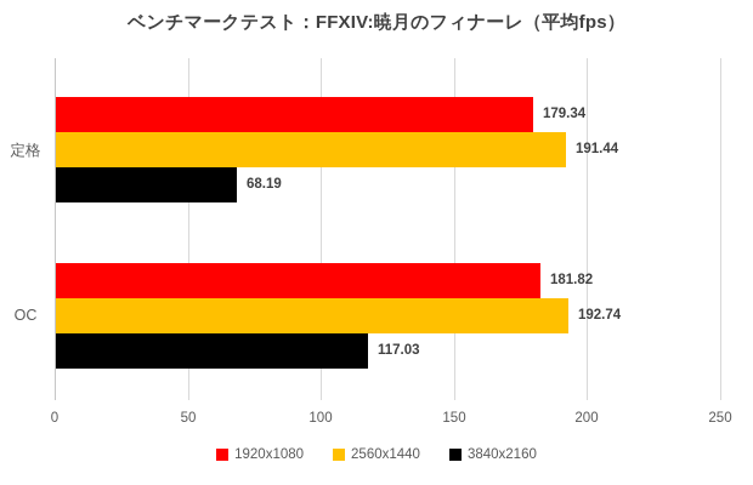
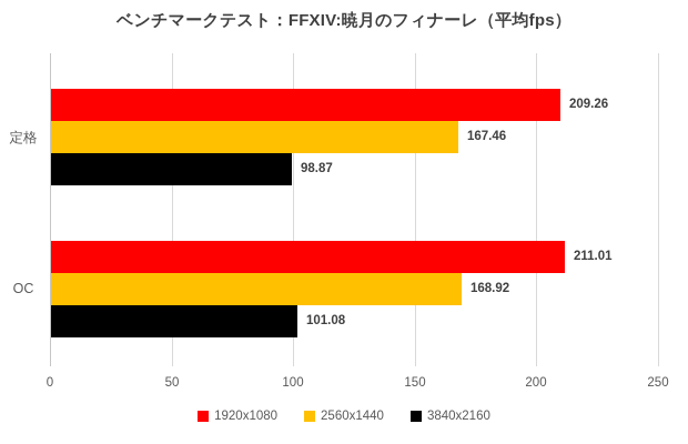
1920x1080/定格: 179.34 -> 209.26
2560x1440/定格: 191.44 -> 167.46
3840x2160/定格: 68.19 -> 98.87
1920x1080/OC: 181.82 -> 211.01
2560x1440/OC: 192.74 -> 168.92
3840x2160/OC: 117.03 -> 101.08
